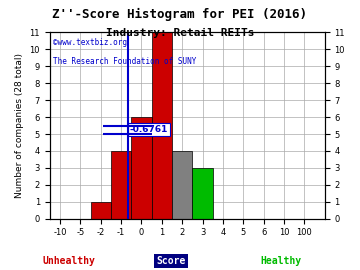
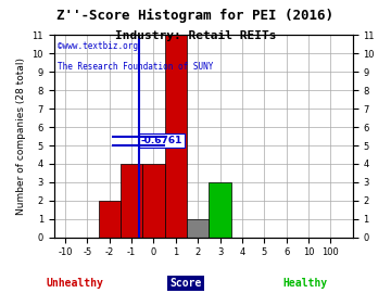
-2: 1 -> 2
0: 6 -> 4
2: 4 -> 1
